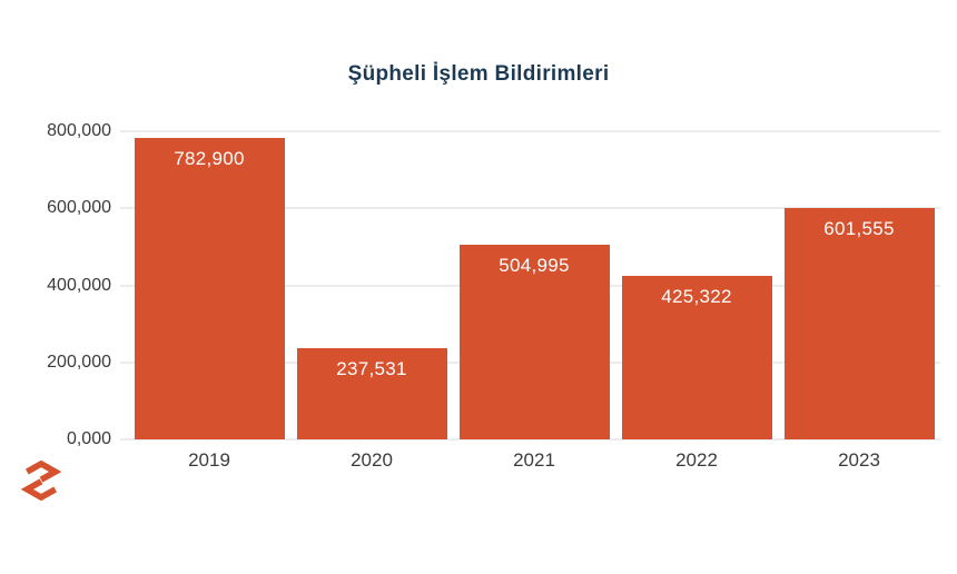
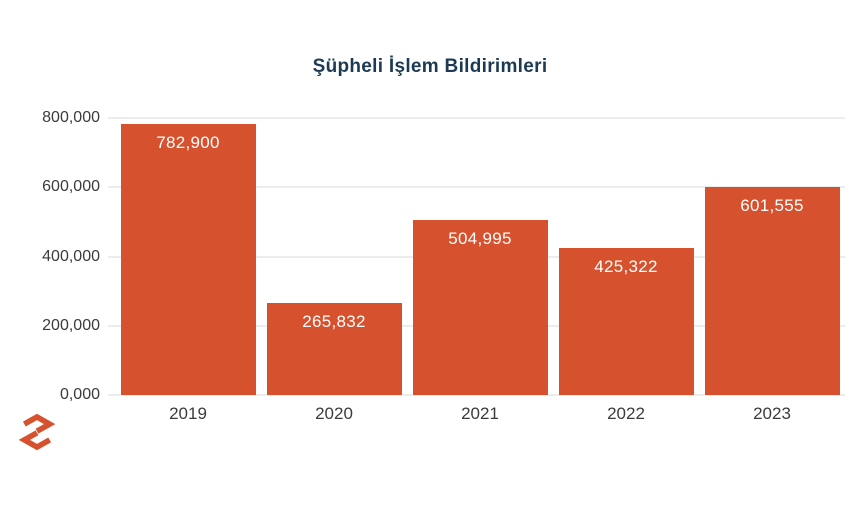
2020: 237,531 -> 265,832
